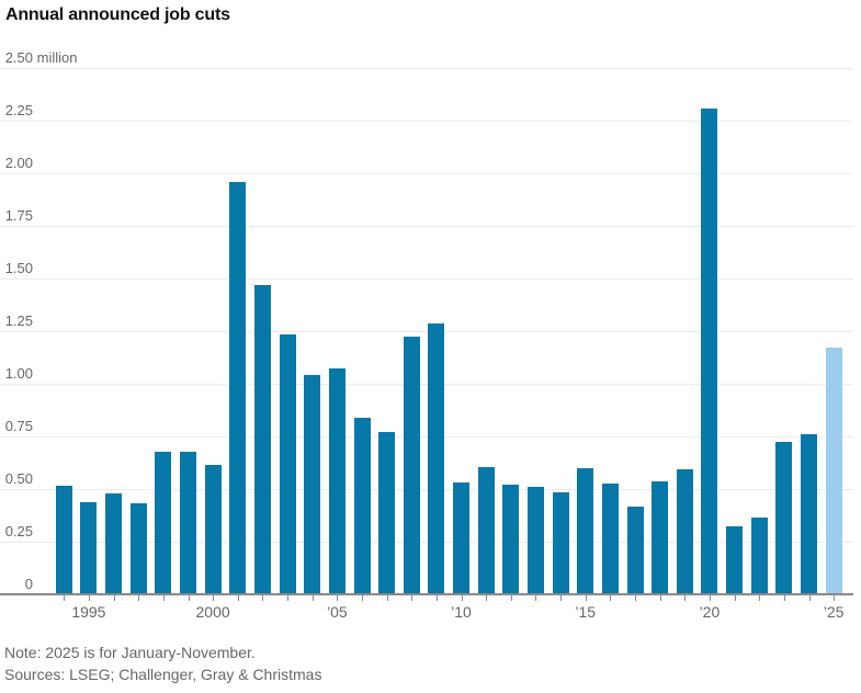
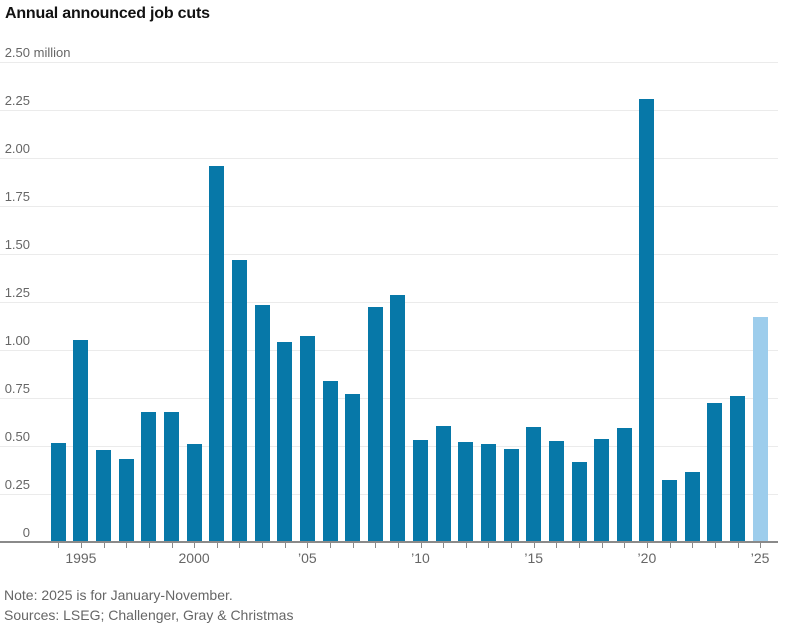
1995: 0.44 -> 1.05
2000: 0.61 -> 0.51
